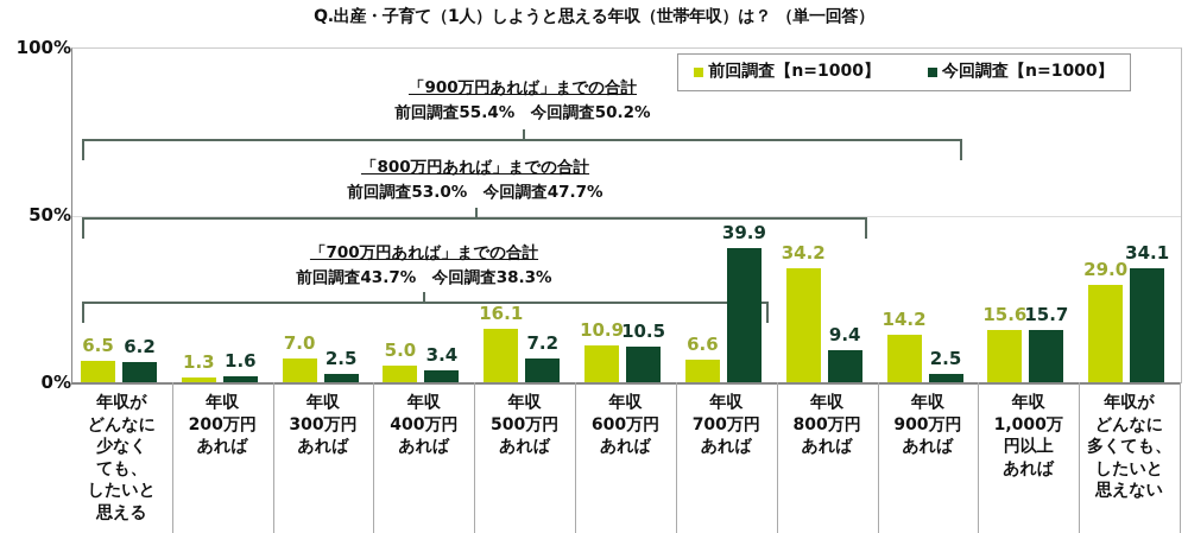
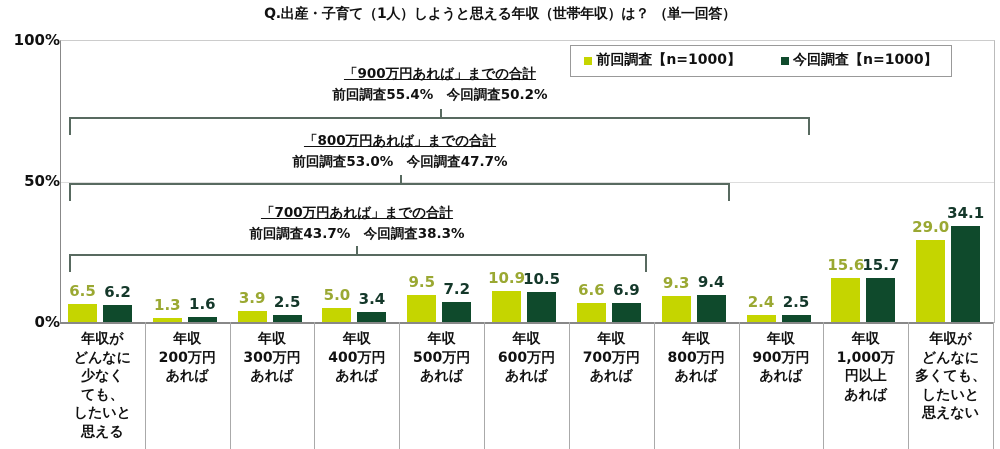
前回調査【n=1000】/年収 300万円 あれば: 7.0 -> 3.9
前回調査【n=1000】/年収 500万円 あれば: 16.1 -> 9.5
今回調査【n=1000】/年収 700万円 あれば: 39.9 -> 6.9
前回調査【n=1000】/年収 800万円 あれば: 34.2 -> 9.3
前回調査【n=1000】/年収 900万円 あれば: 14.2 -> 2.4
